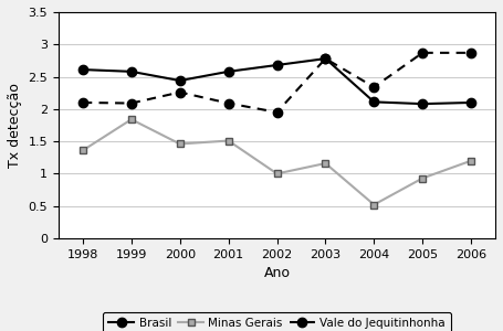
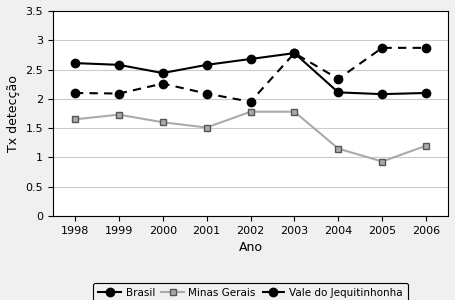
Minas Gerais/1998: 1.36 -> 1.65
Minas Gerais/1999: 1.84 -> 1.73
Minas Gerais/2000: 1.46 -> 1.60
Minas Gerais/2002: 1.00 -> 1.78
Minas Gerais/2003: 1.16 -> 1.78
Minas Gerais/2004: 0.52 -> 1.15
